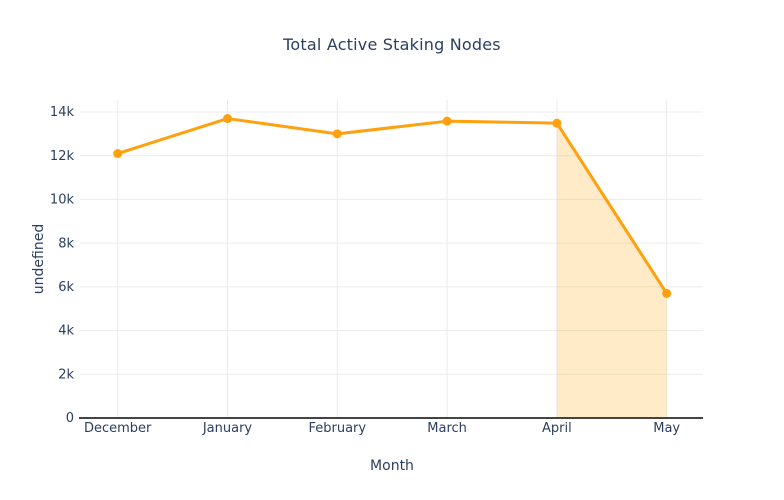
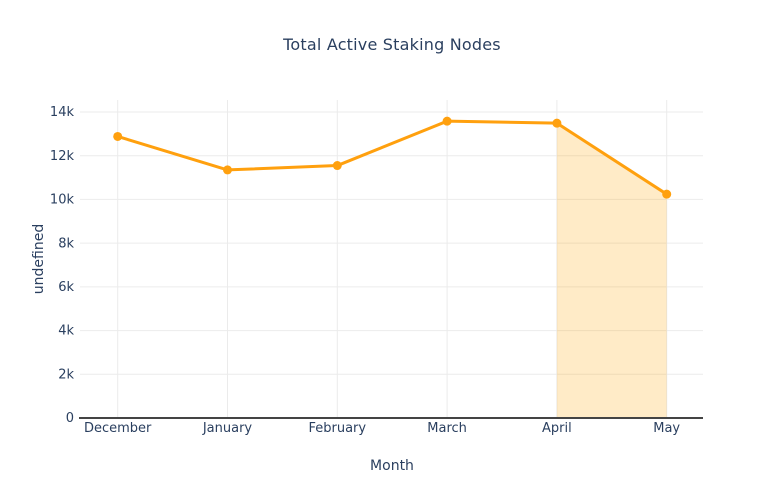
December: 12.1k -> 12.9k
January: 13.7k -> 11.4k
February: 13.0k -> 11.6k
May: 5.7k -> 10.2k
